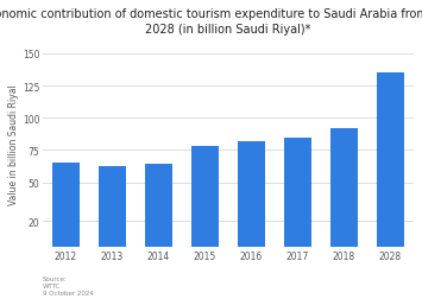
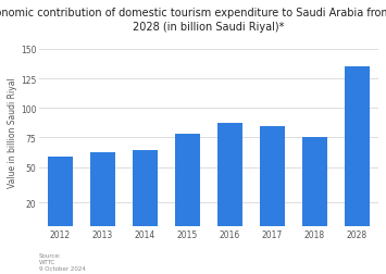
2012: 65 -> 59
2016: 82 -> 87
2018: 92 -> 75
